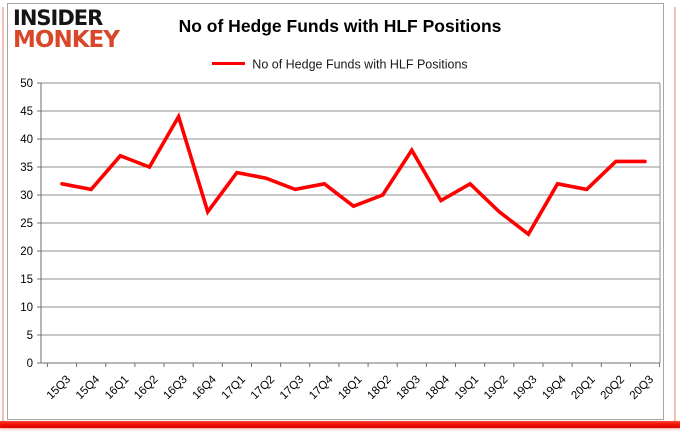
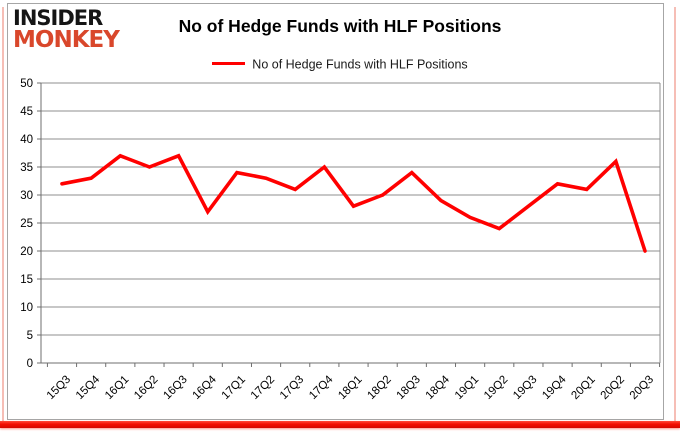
15Q4: 31 -> 33
16Q3: 44 -> 37
17Q4: 32 -> 35
18Q3: 38 -> 34
19Q1: 32 -> 26
19Q2: 27 -> 24
19Q3: 23 -> 28
20Q3: 36 -> 20
